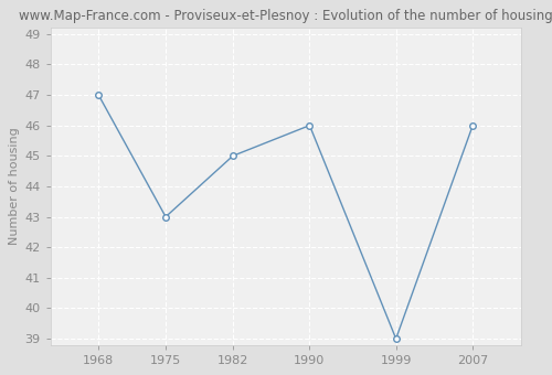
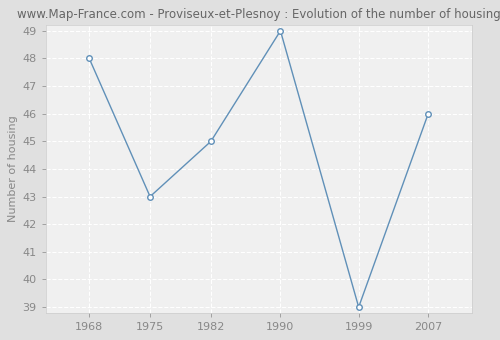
1968: 47 -> 48
1990: 46 -> 49
